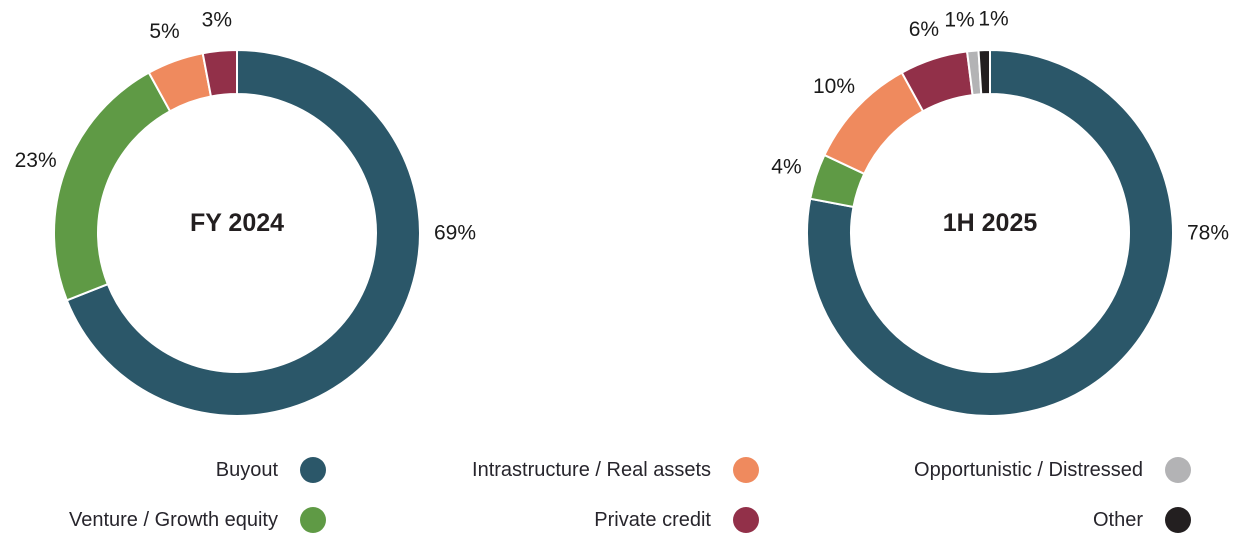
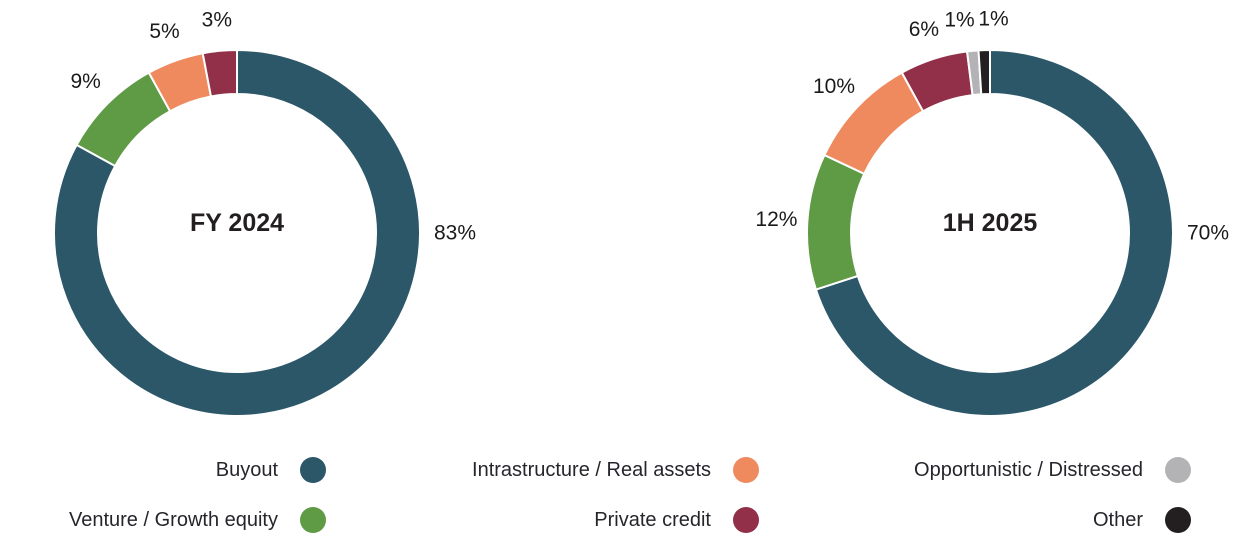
FY 2024/Buyout: 69% -> 83%
FY 2024/Venture / Growth equity: 23% -> 9%
1H 2025/Buyout: 78% -> 70%
1H 2025/Venture / Growth equity: 4% -> 12%
